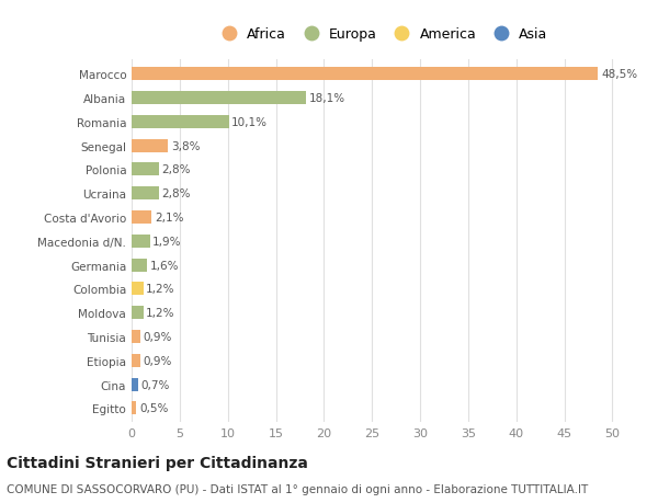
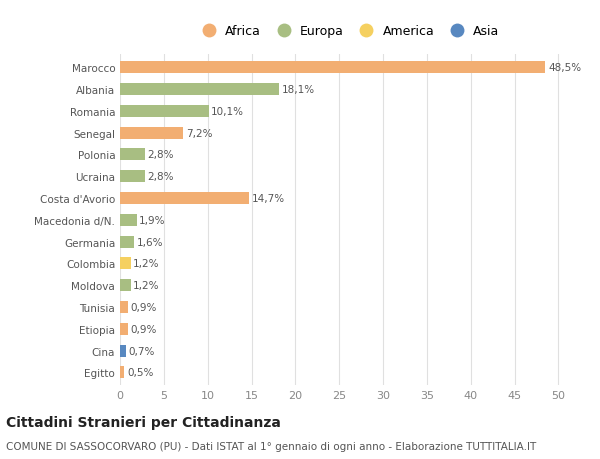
Senegal: 3,8% -> 7,2%
Costa d'Avorio: 2,1% -> 14,7%
